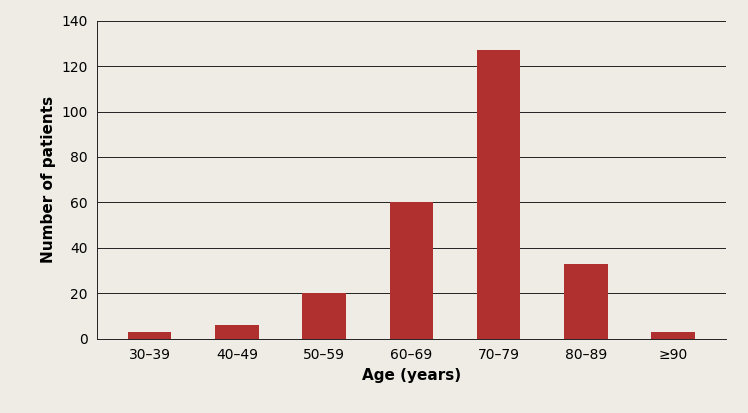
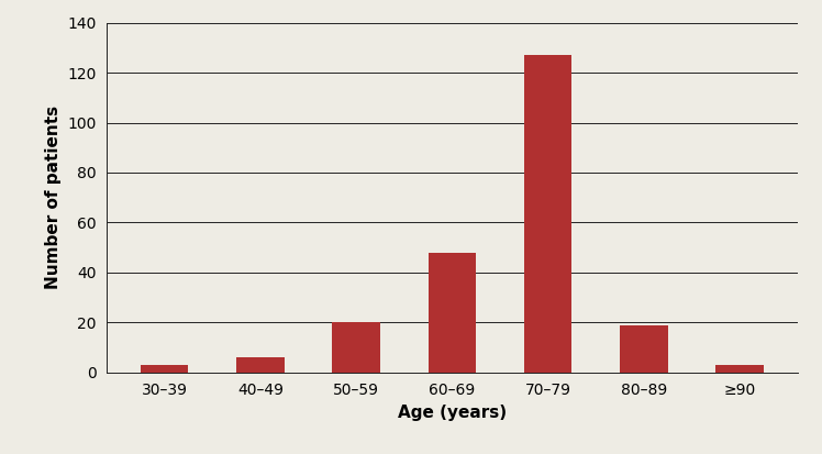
60–69: 60 -> 48
80–89: 33 -> 19
